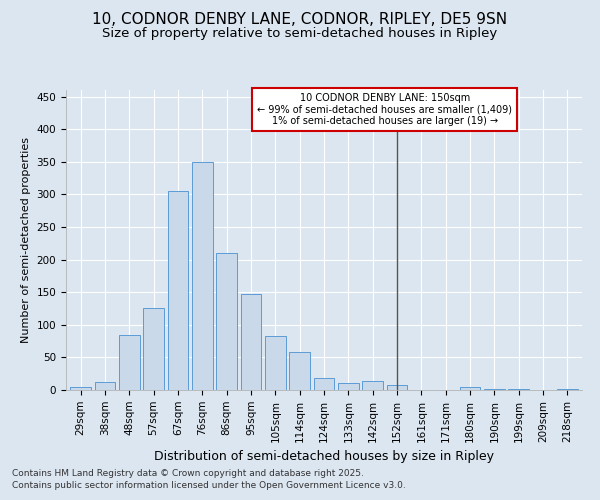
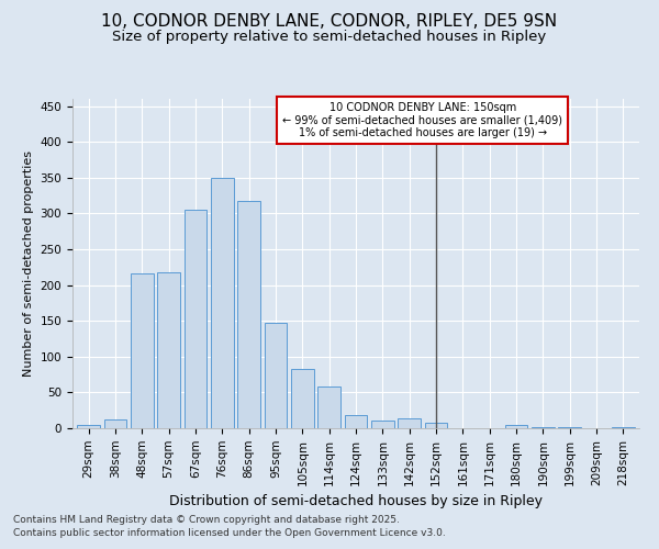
48sqm: 85 -> 216
57sqm: 125 -> 218
86sqm: 210 -> 318
